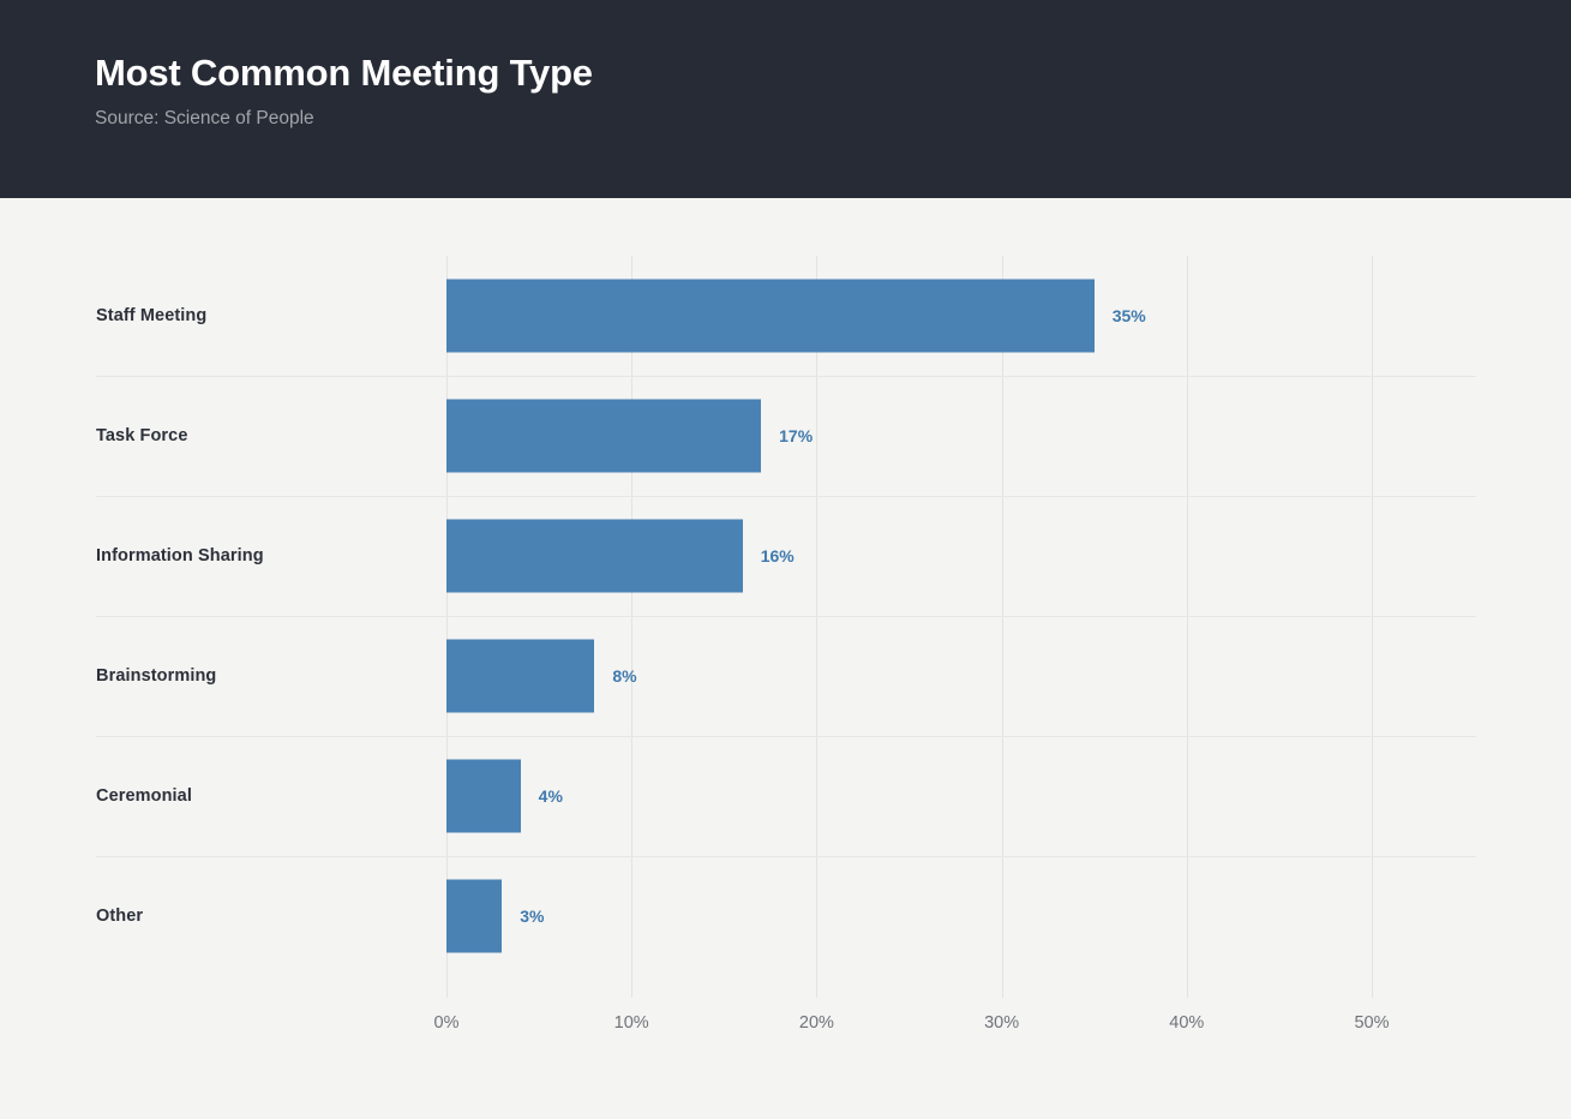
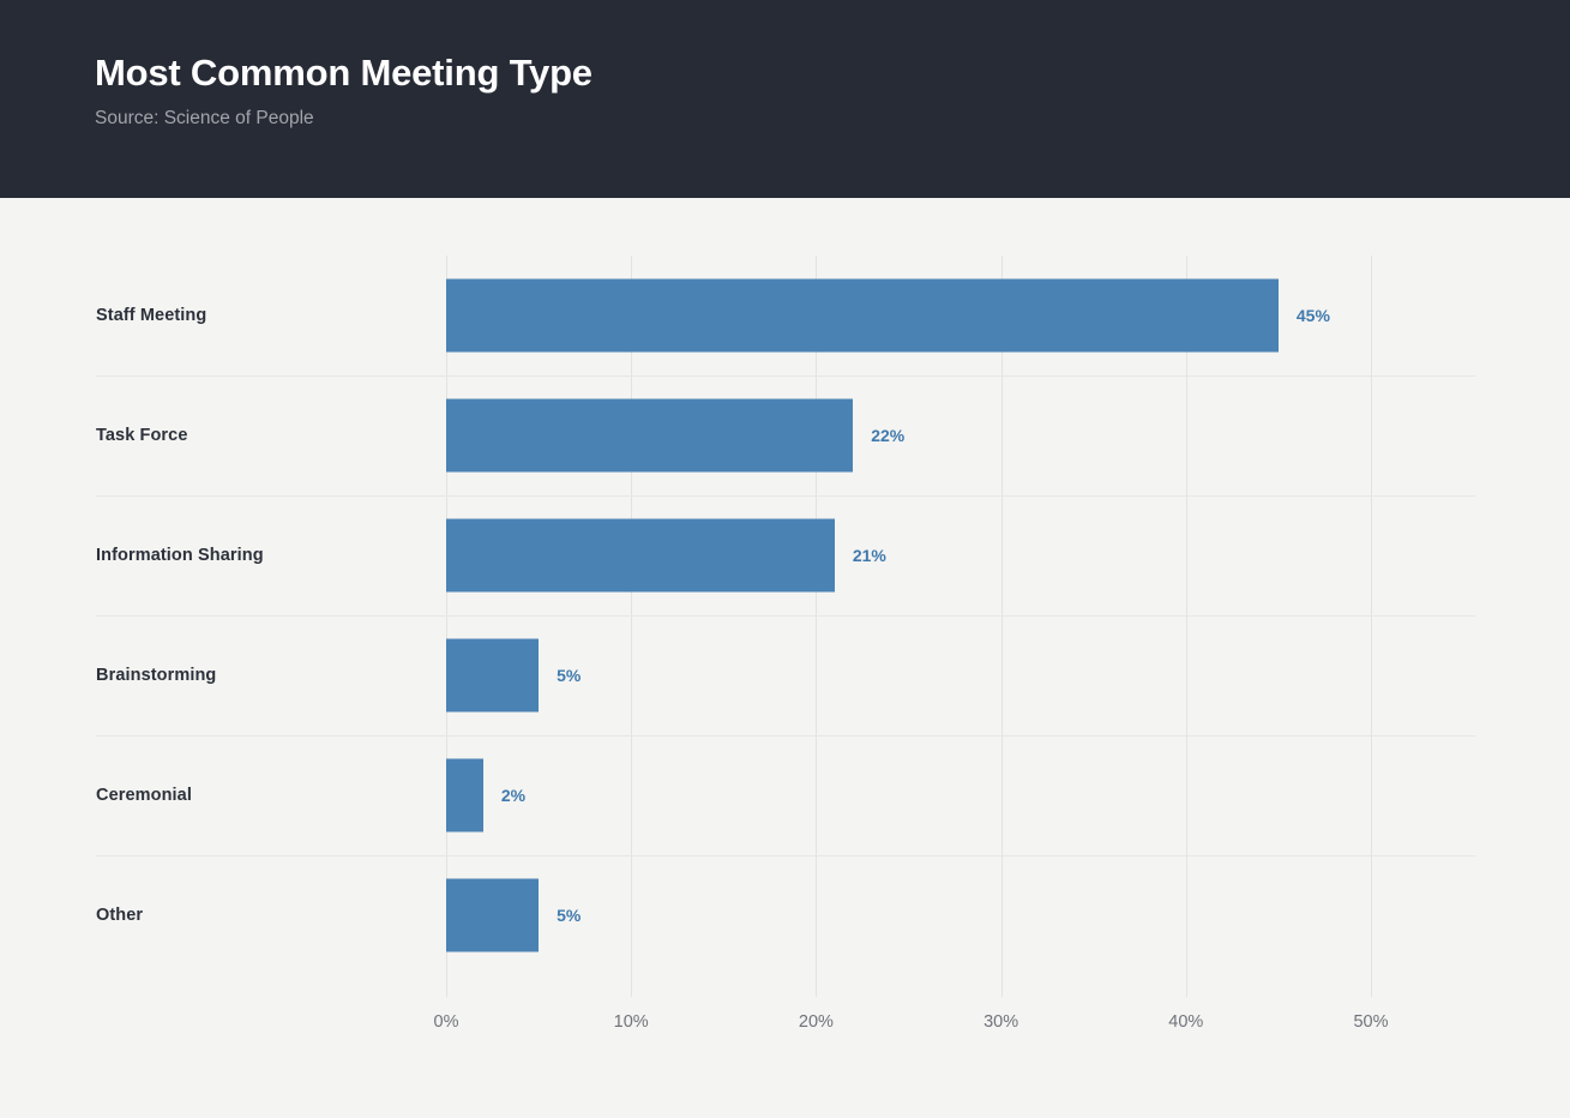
Staff Meeting: 35% -> 45%
Task Force: 17% -> 22%
Information Sharing: 16% -> 21%
Brainstorming: 8% -> 5%
Ceremonial: 4% -> 2%
Other: 3% -> 5%
